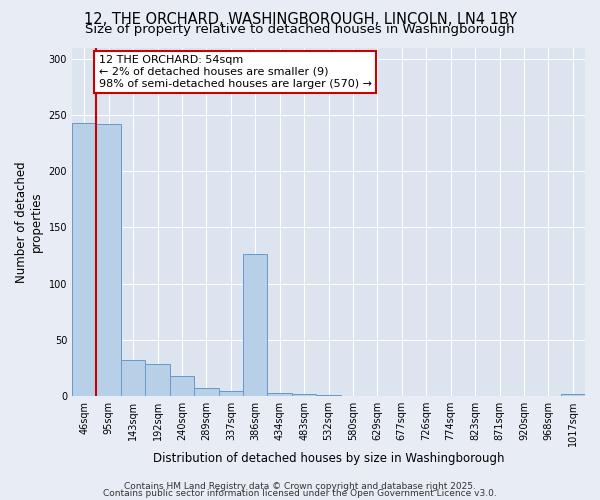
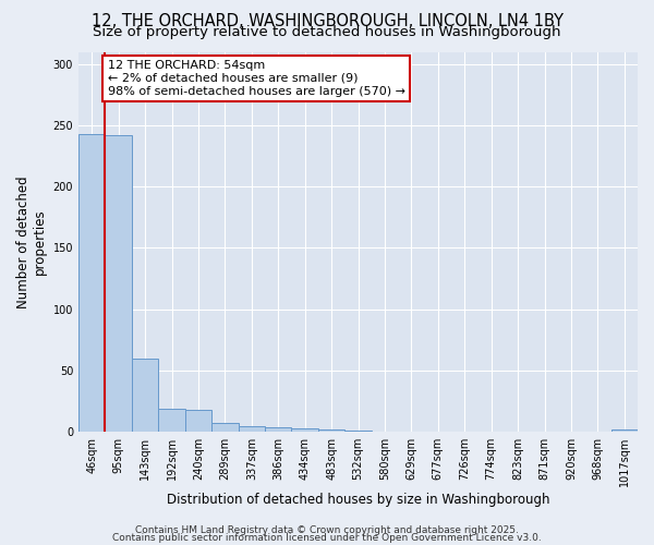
143sqm: 32 -> 60
192sqm: 29 -> 19
386sqm: 126 -> 4
